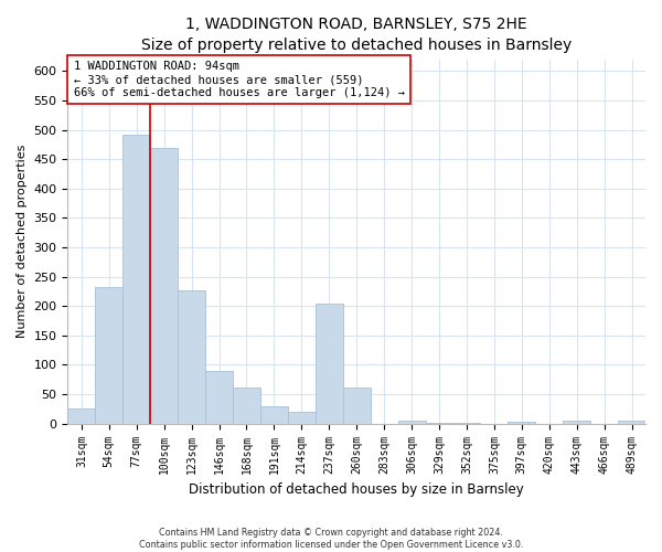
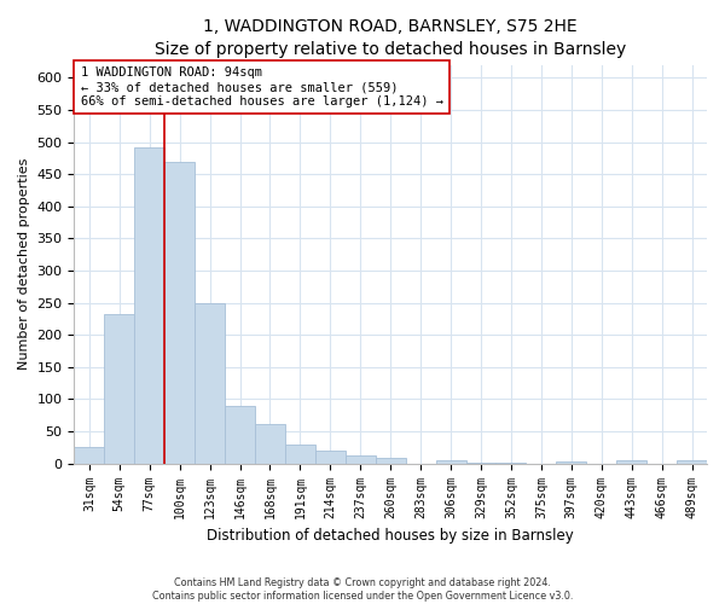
123sqm: 226 -> 249
237sqm: 204 -> 12
260sqm: 62 -> 8
